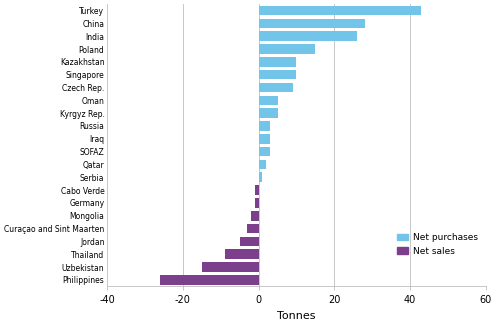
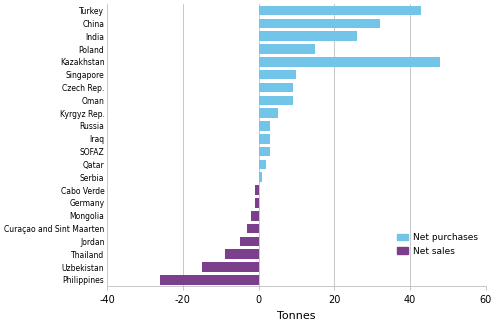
China: 28 -> 32
Kazakhstan: 10 -> 48
Oman: 5 -> 9
